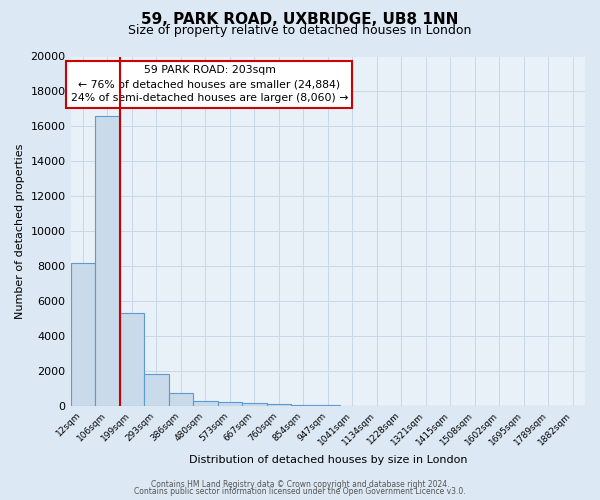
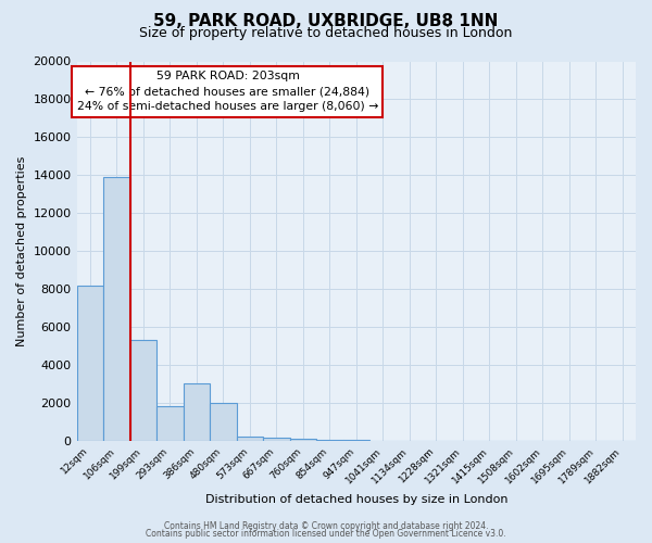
106sqm: 16600 -> 13900
386sqm: 800 -> 3000
480sqm: 300 -> 2000
